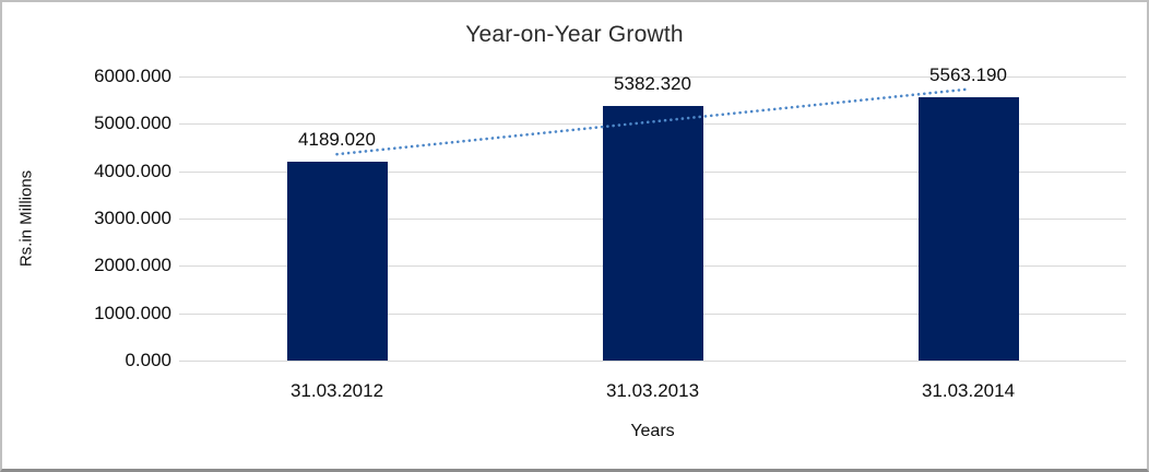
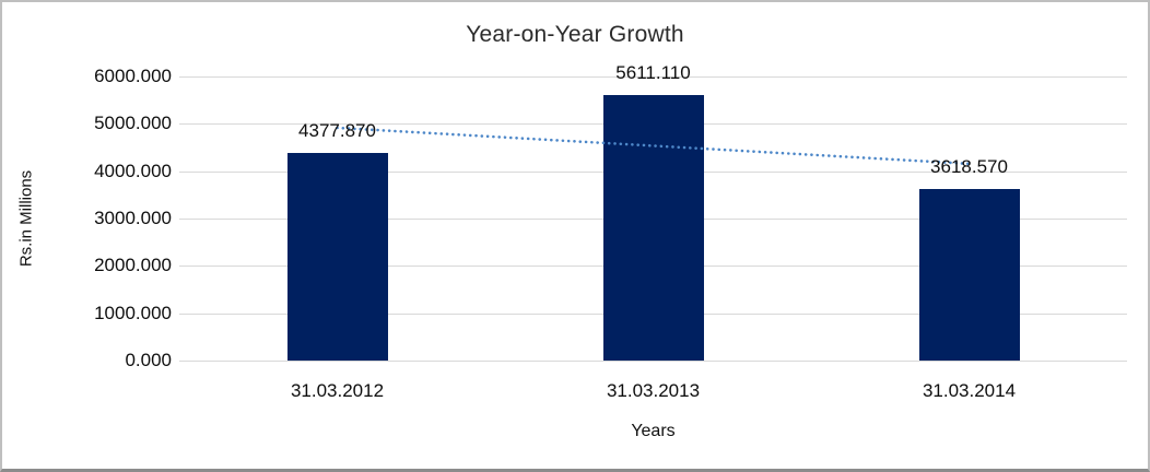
31.03.2012: 4189.020 -> 4377.870
31.03.2013: 5382.320 -> 5611.110
31.03.2014: 5563.190 -> 3618.570
